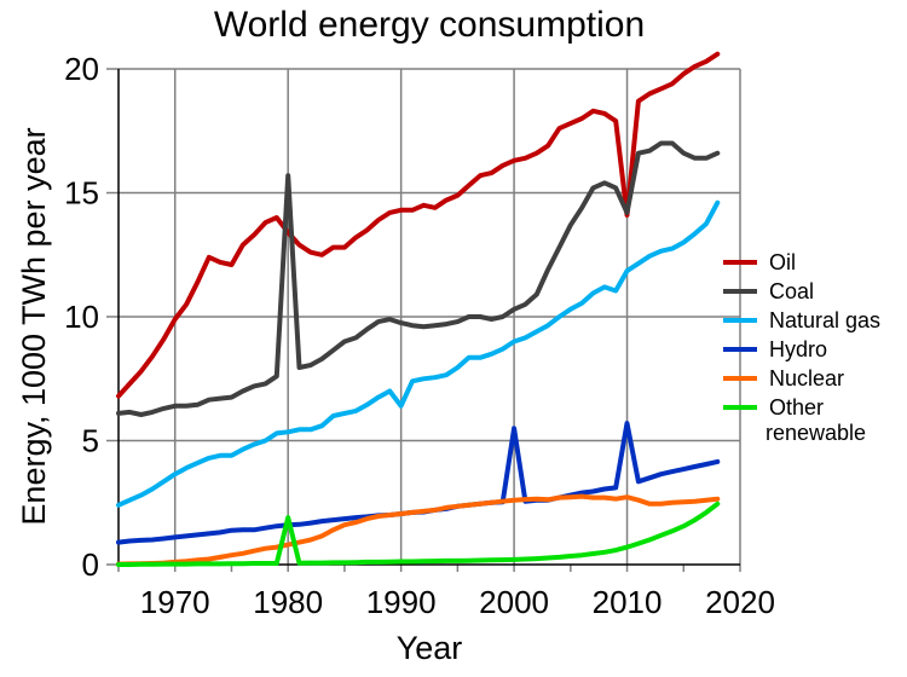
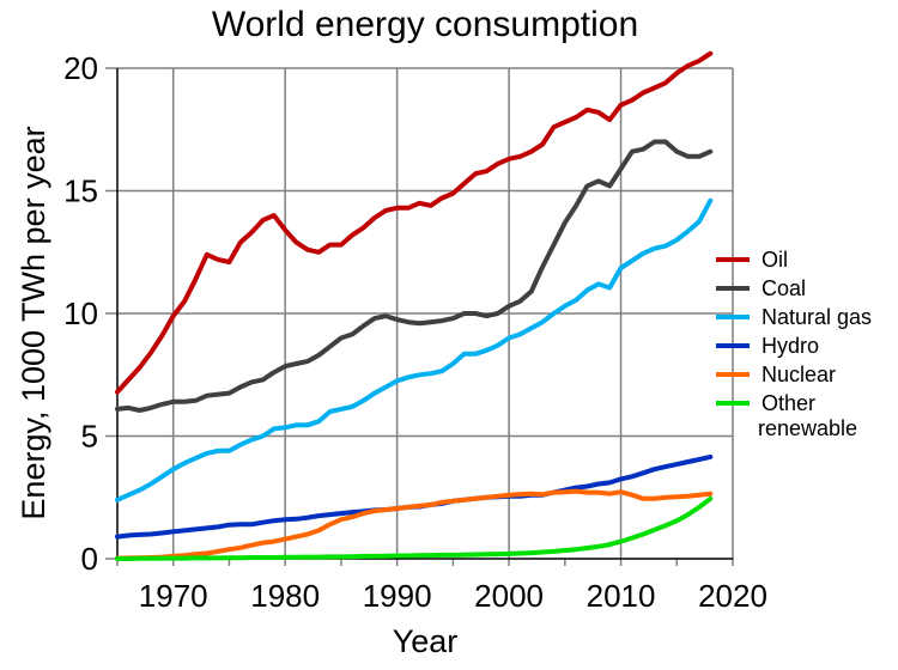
Coal/1980: 15.7 -> 7.8
Other renewable/1980: 1.9 -> 0.1
Natural gas/1990: 6.4 -> 7.2
Hydro/2000: 5.5 -> 2.5
Oil/2010: 14.1 -> 18.5
Coal/2010: 14.2 -> 15.9
Hydro/2010: 5.7 -> 3.2
